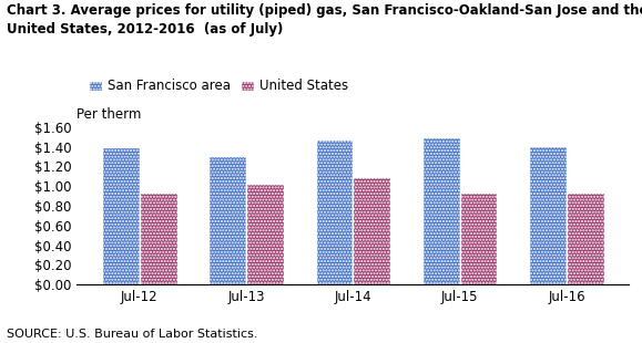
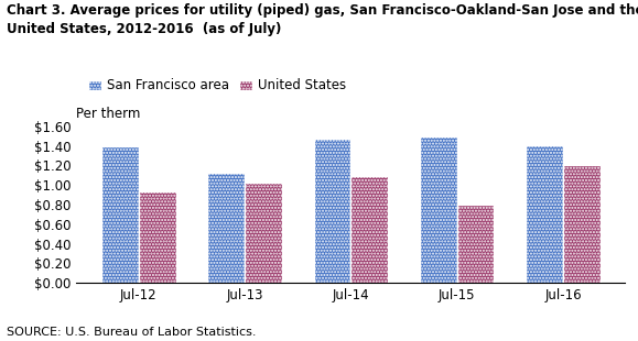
San Francisco area/Jul-13: $1.30 -> $1.12
United States/Jul-15: $0.93 -> $0.80
United States/Jul-16: $0.93 -> $1.20
